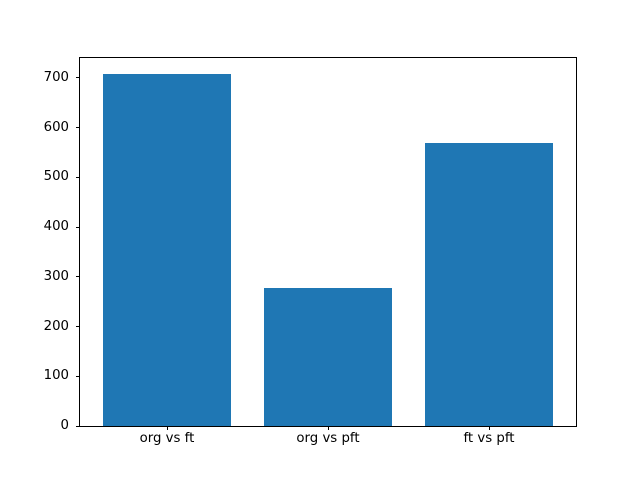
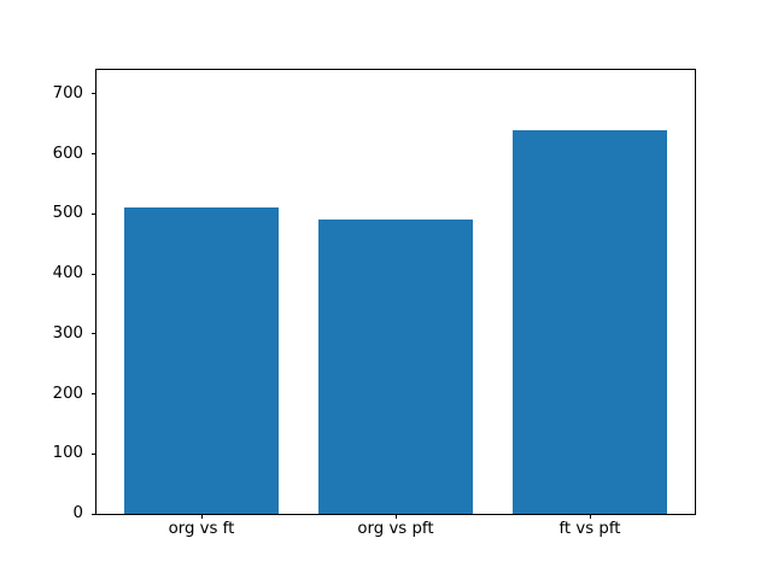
org vs ft: 710 -> 510
org vs pft: 280 -> 490
ft vs pft: 570 -> 640
